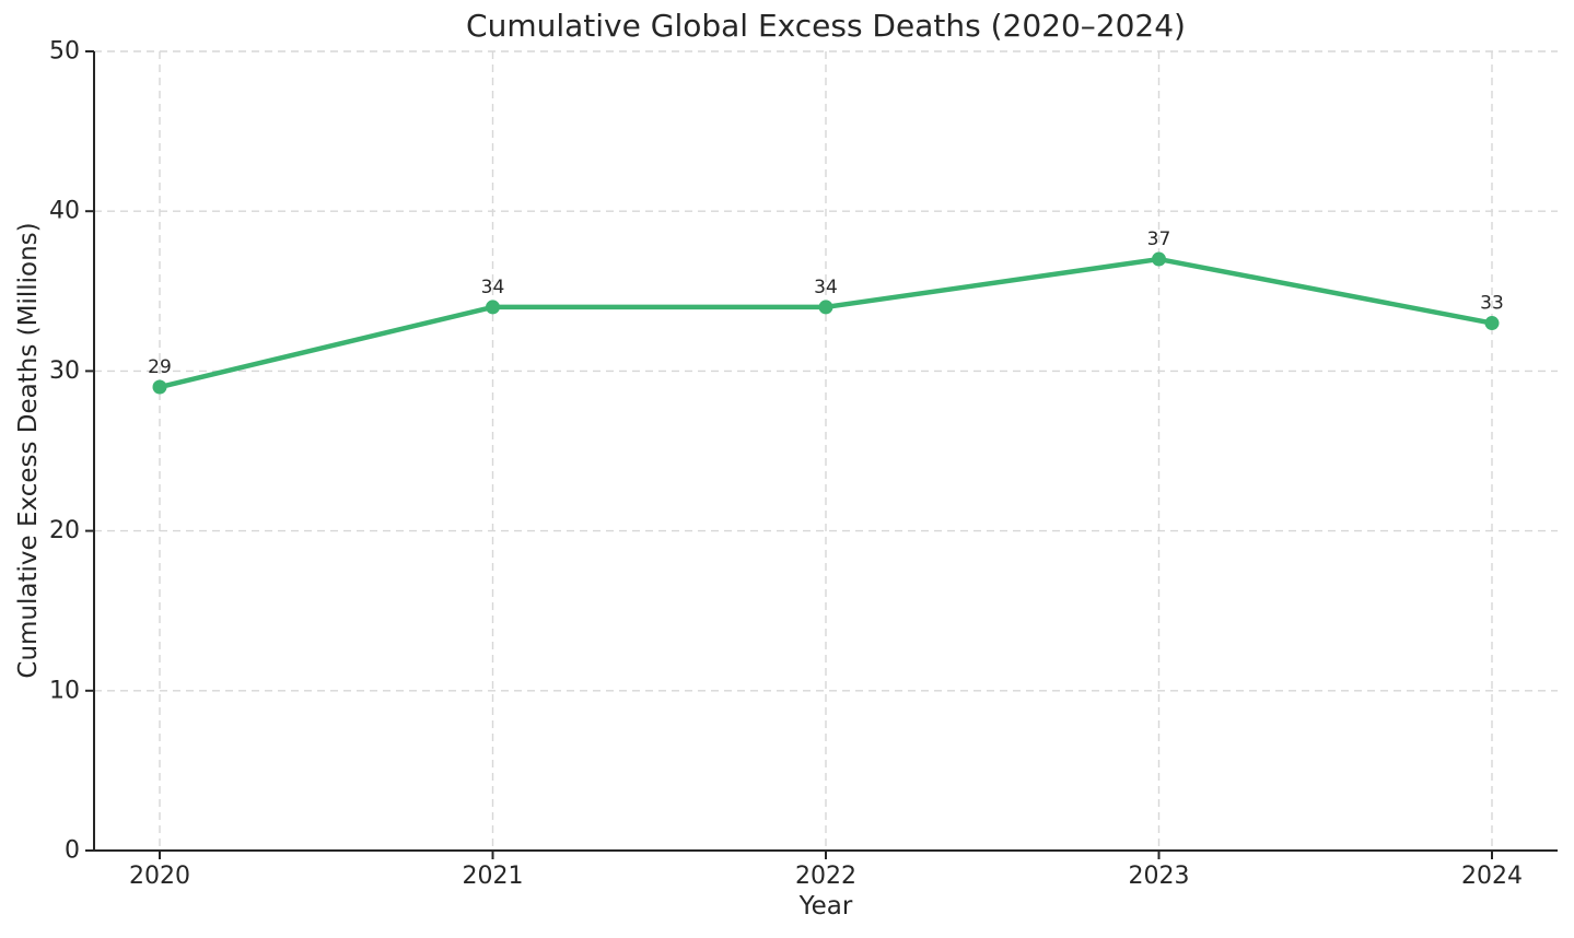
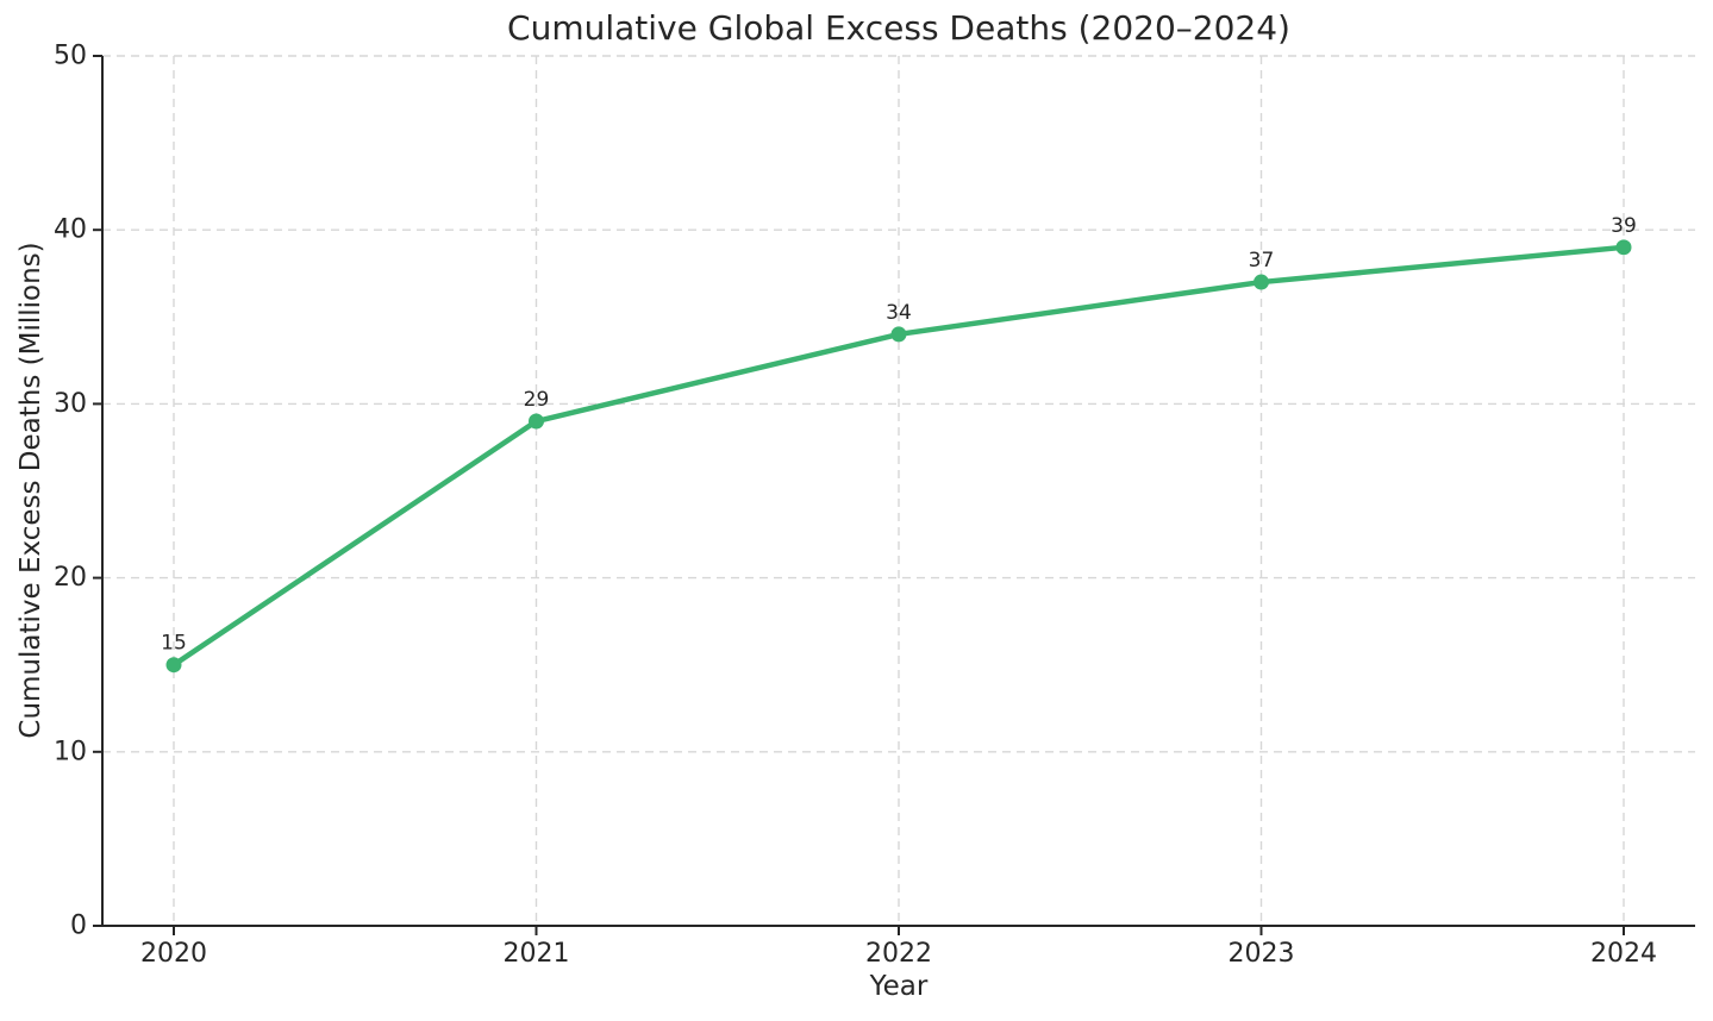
2020: 29 -> 15
2021: 34 -> 29
2024: 33 -> 39
